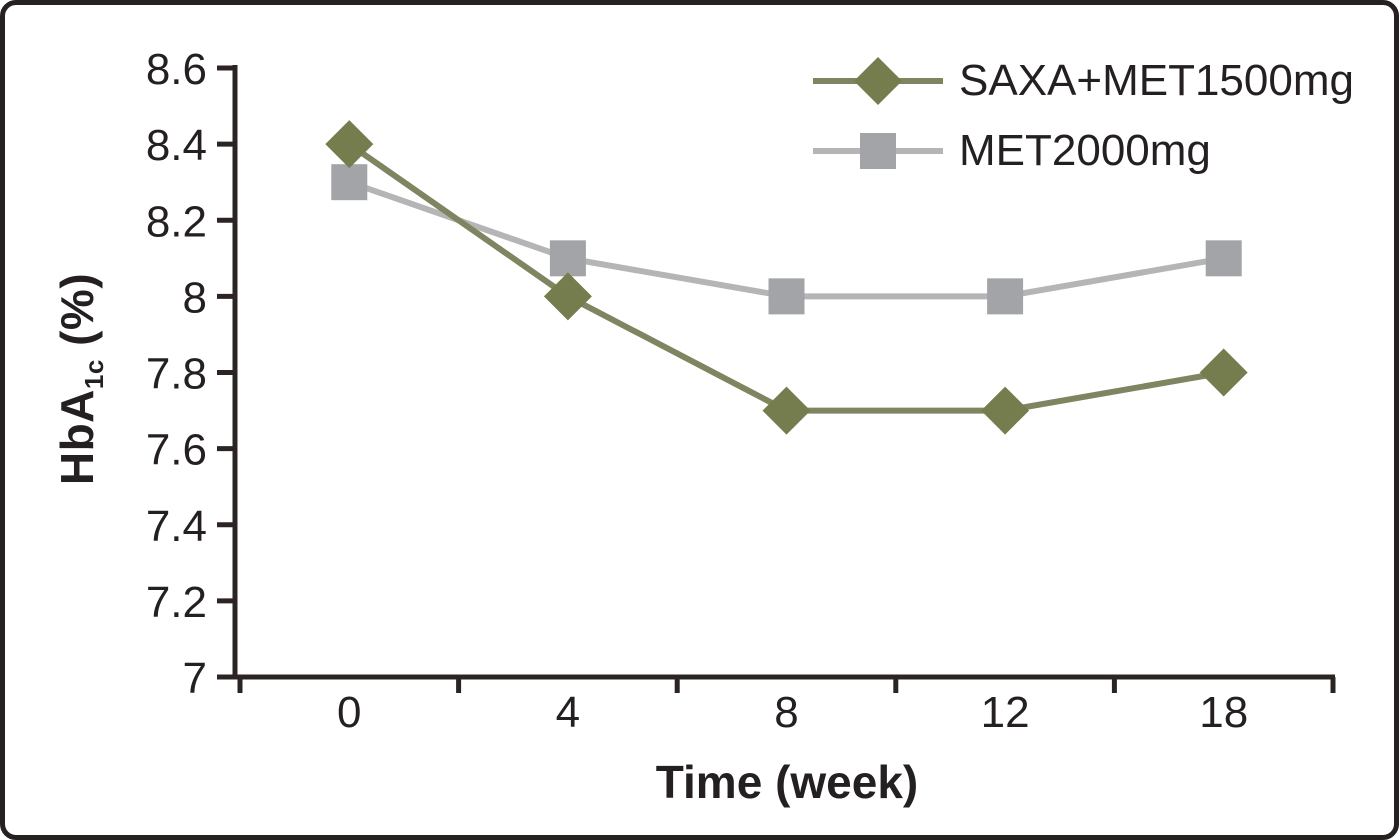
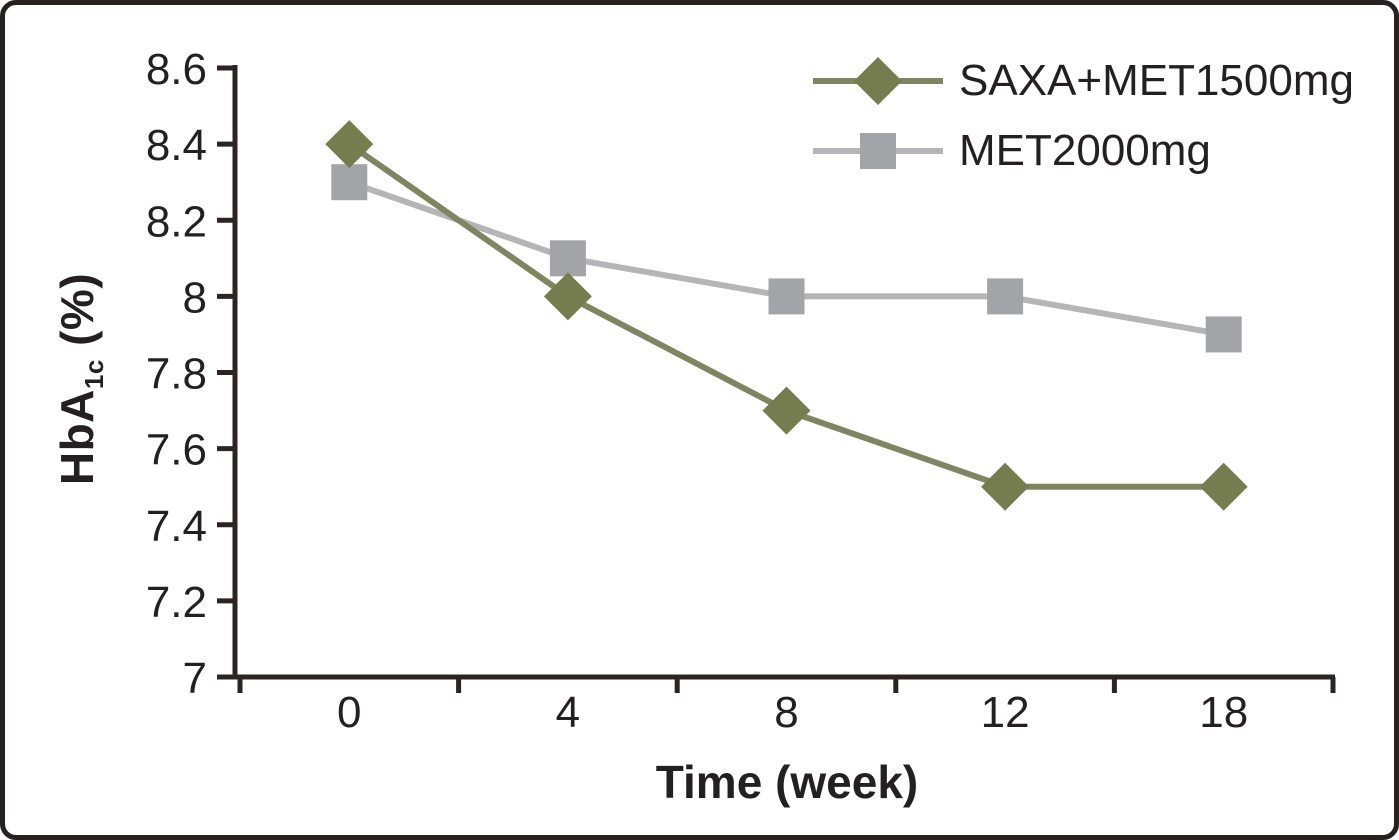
SAXA+MET1500mg/12: 7.7 -> 7.5
SAXA+MET1500mg/18: 7.8 -> 7.5
MET2000mg/18: 8.1 -> 7.9
